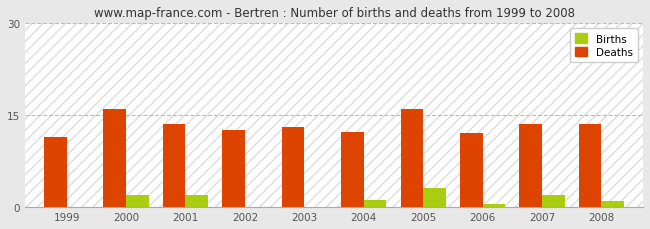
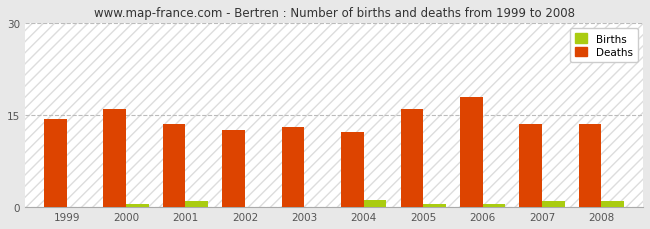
Deaths/1999: 11.4 -> 14.3
Births/2000: 2.0 -> 0.5
Births/2001: 2.0 -> 1.0
Births/2005: 3.2 -> 0.5
Deaths/2006: 12.0 -> 18.0
Births/2007: 2.0 -> 1.0
